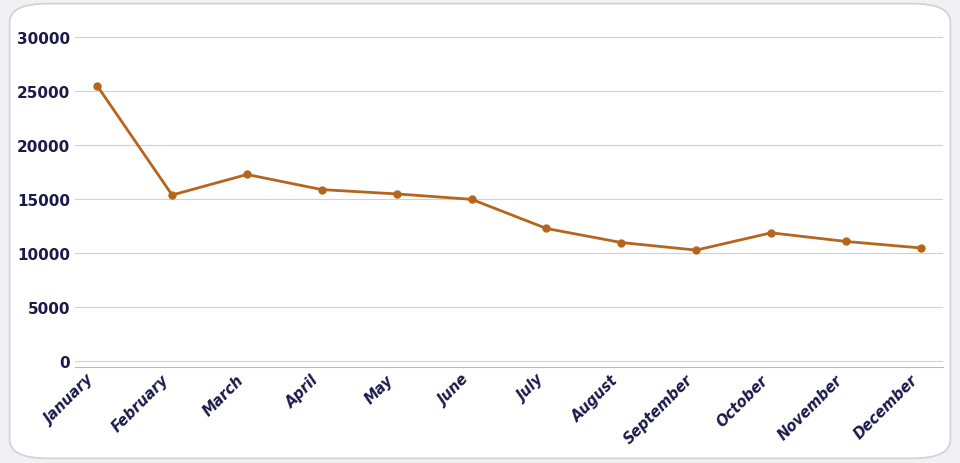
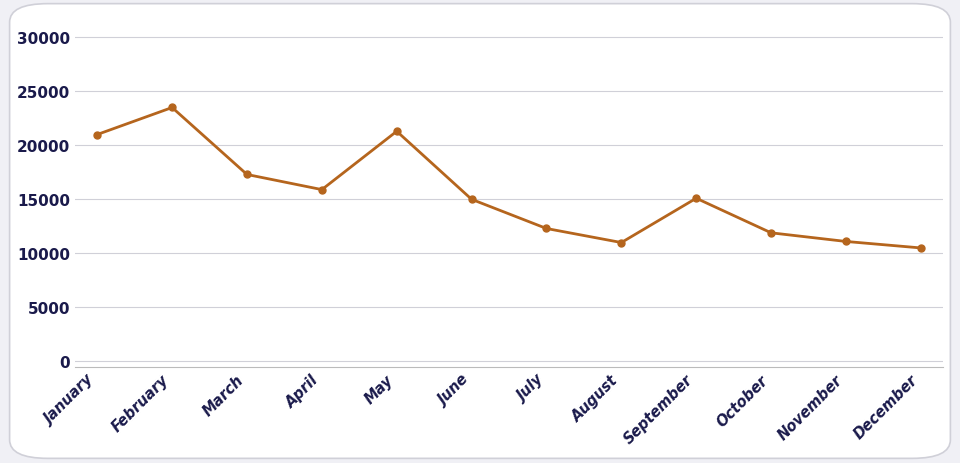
January: 25500 -> 21000
February: 15400 -> 23500
May: 15500 -> 21300
September: 10300 -> 15100
